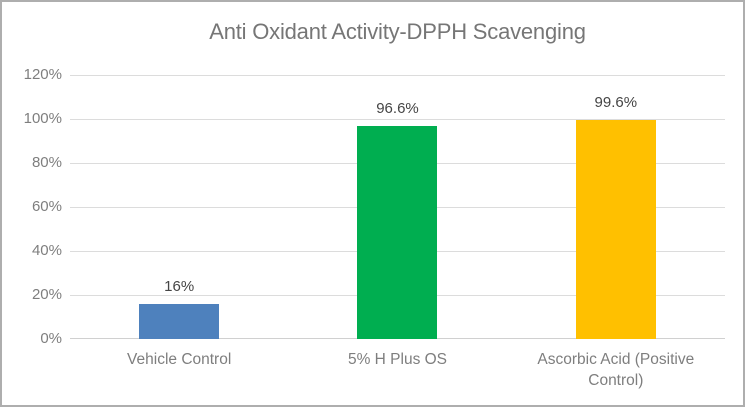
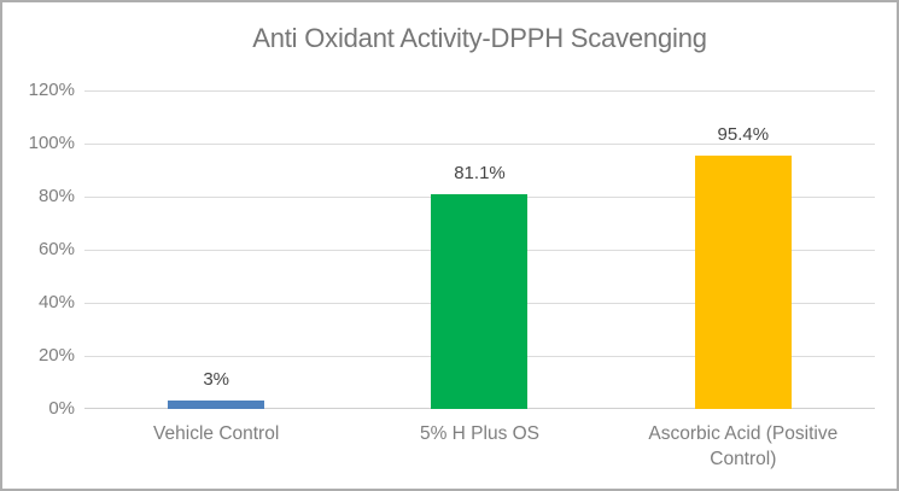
Vehicle Control: 16% -> 3%
5% H Plus OS: 96.6% -> 81.1%
Ascorbic Acid (Positive Control): 99.6% -> 95.4%
